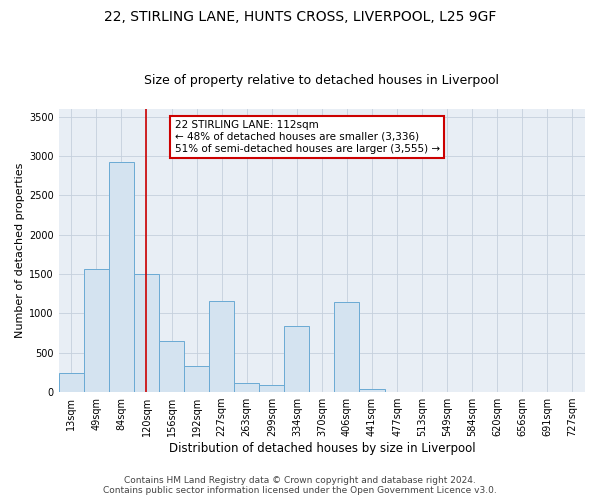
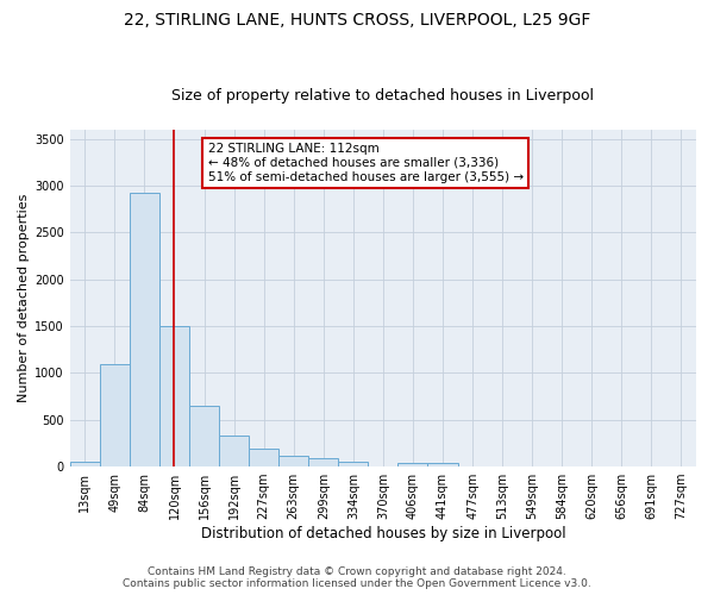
13sqm: 240 -> 60
49sqm: 1560 -> 1100
227sqm: 1160 -> 190
334sqm: 840 -> 60
406sqm: 1140 -> 40
